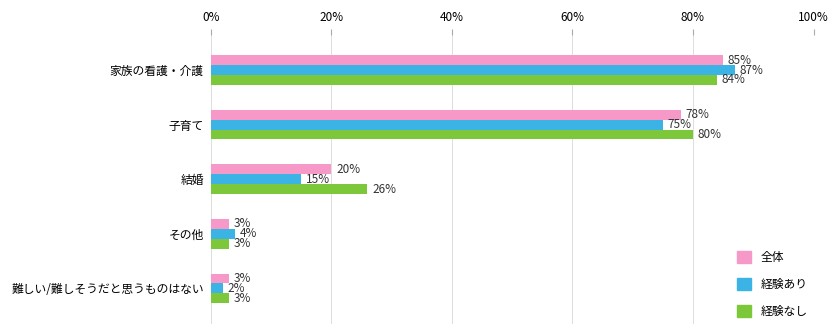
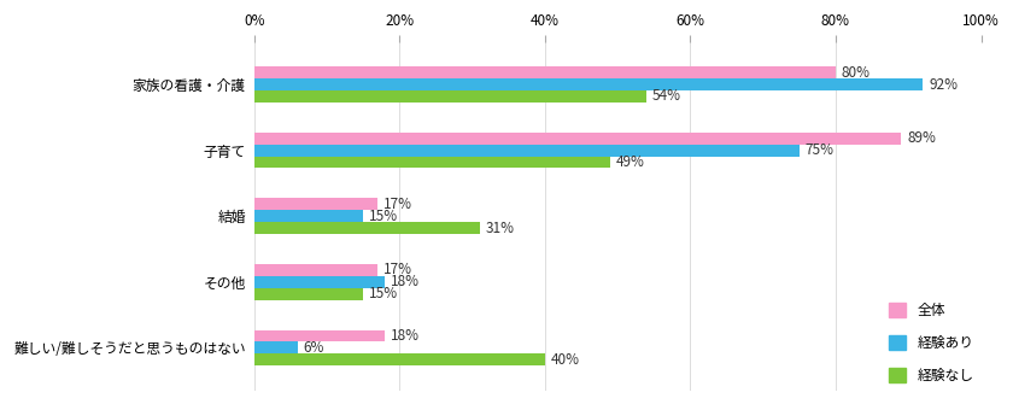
全体/家族の看護・介護: 85% -> 80%
経験あり/家族の看護・介護: 87% -> 92%
経験なし/家族の看護・介護: 84% -> 54%
全体/子育て: 78% -> 89%
経験なし/子育て: 80% -> 49%
全体/結婚: 20% -> 17%
経験なし/結婚: 26% -> 31%
全体/その他: 3% -> 17%
経験あり/その他: 4% -> 18%
経験なし/その他: 3% -> 15%
全体/難しい/難しそうだと思うものはない: 3% -> 18%
経験あり/難しい/難しそうだと思うものはない: 2% -> 6%
経験なし/難しい/難しそうだと思うものはない: 3% -> 40%
